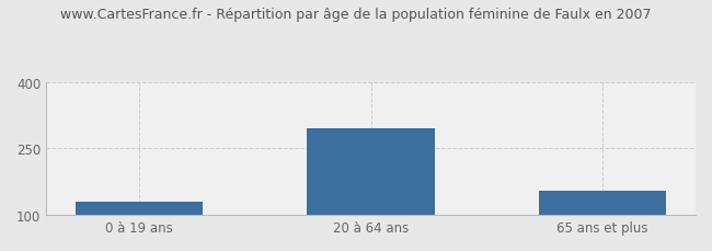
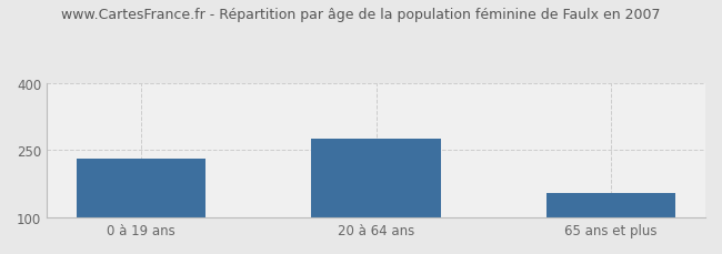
0 à 19 ans: 130 -> 230
20 à 64 ans: 295 -> 275
